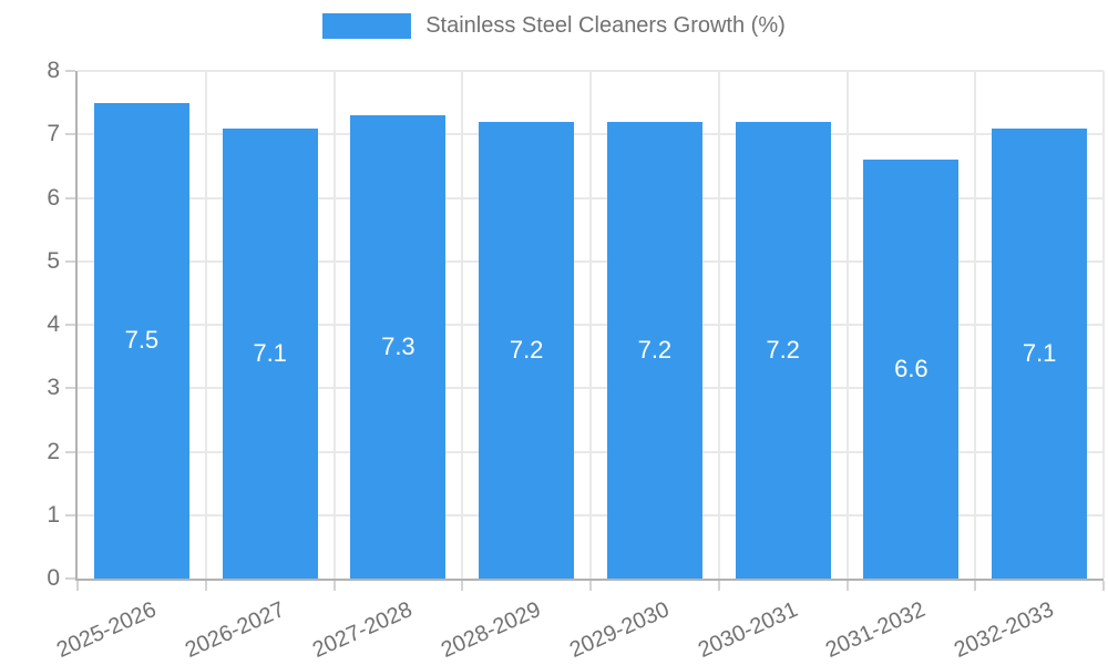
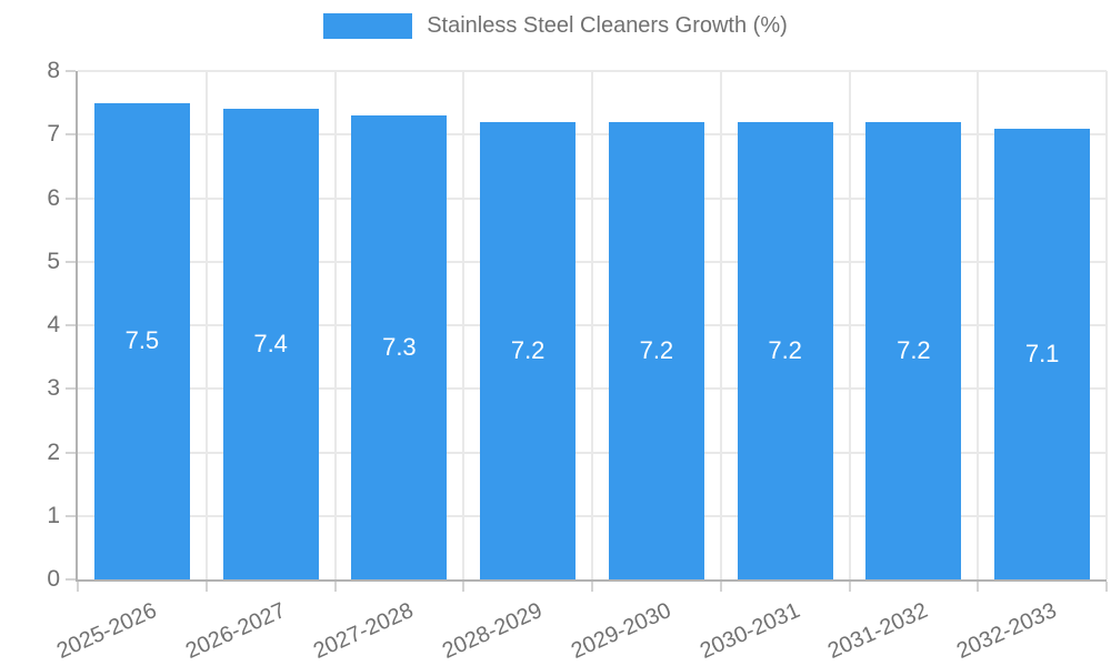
2026-2027: 7.1 -> 7.4
2031-2032: 6.6 -> 7.2
